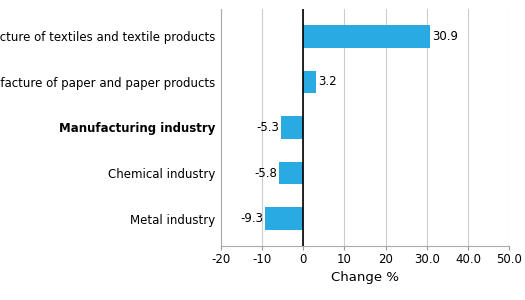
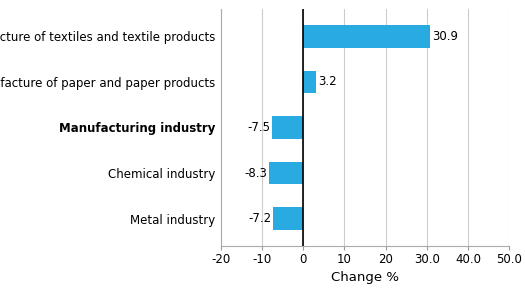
Manufacturing industry: -5.3 -> -7.5
Chemical industry: -5.8 -> -8.3
Metal industry: -9.3 -> -7.2
